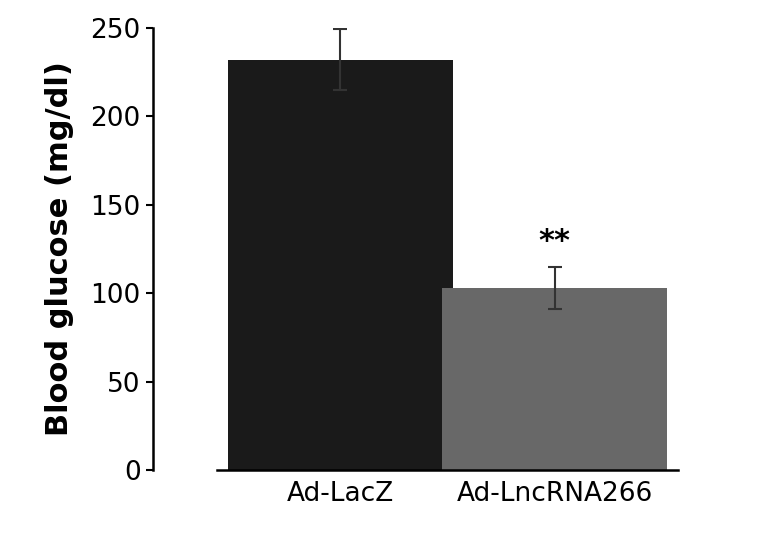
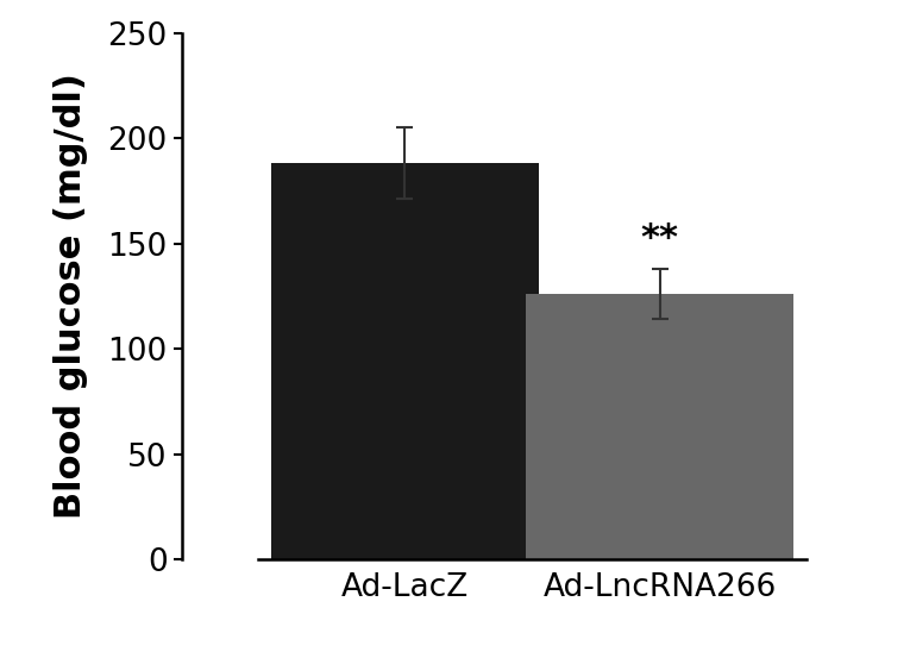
Ad-LacZ: 232 -> 188
Ad-LncRNA266: 103 -> 126
